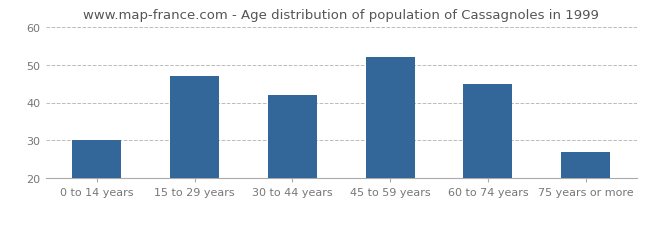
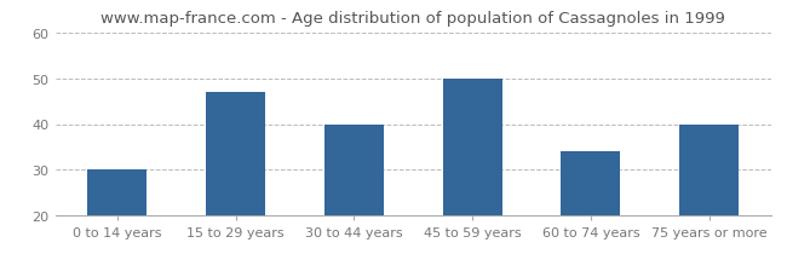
30 to 44 years: 42 -> 40
45 to 59 years: 52 -> 50
60 to 74 years: 45 -> 34
75 years or more: 27 -> 40
